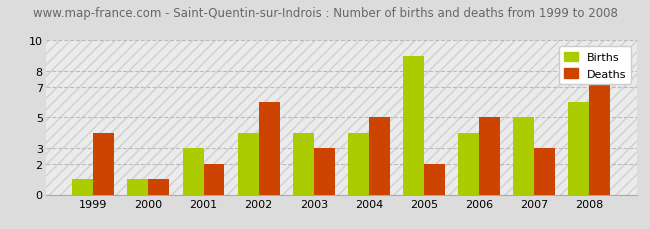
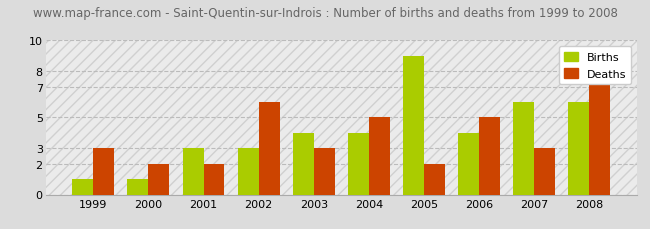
Deaths/1999: 4 -> 3
Deaths/2000: 1 -> 2
Births/2002: 4 -> 3
Births/2007: 5 -> 6
